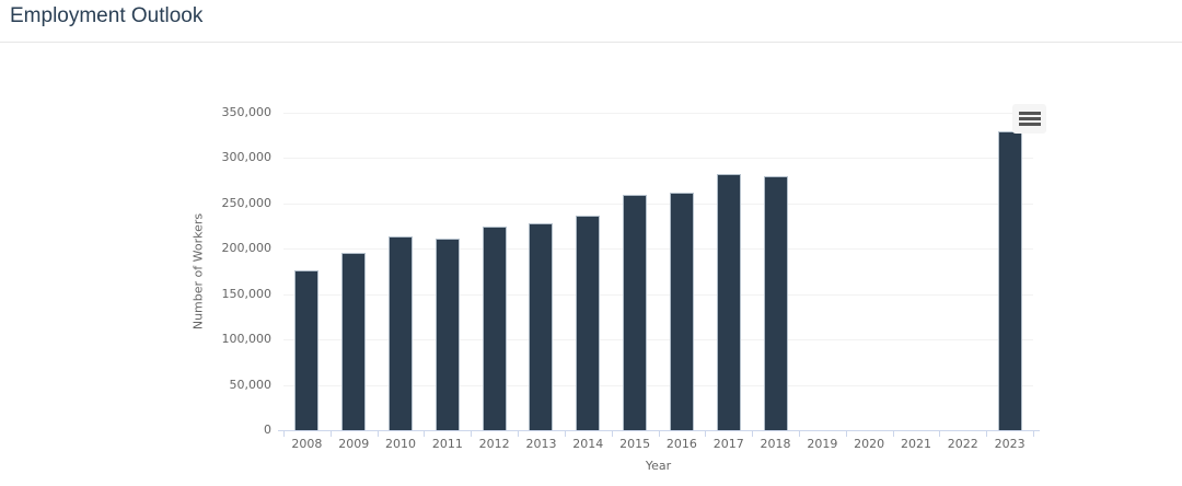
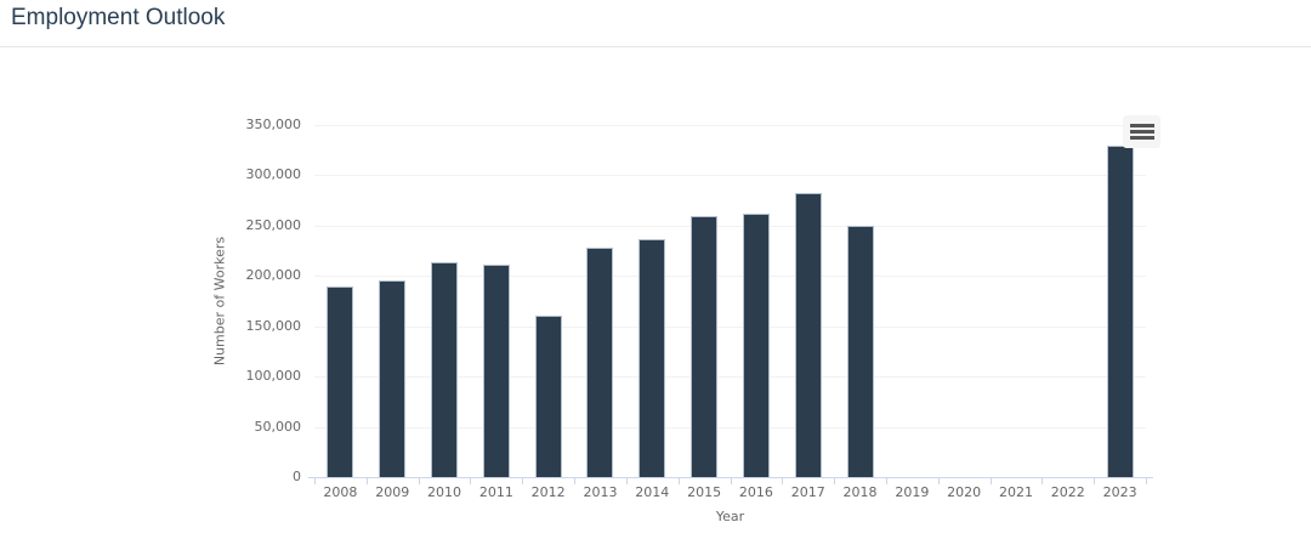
2008: 180000 -> 190000
2012: 220000 -> 160000
2018: 280000 -> 250000
